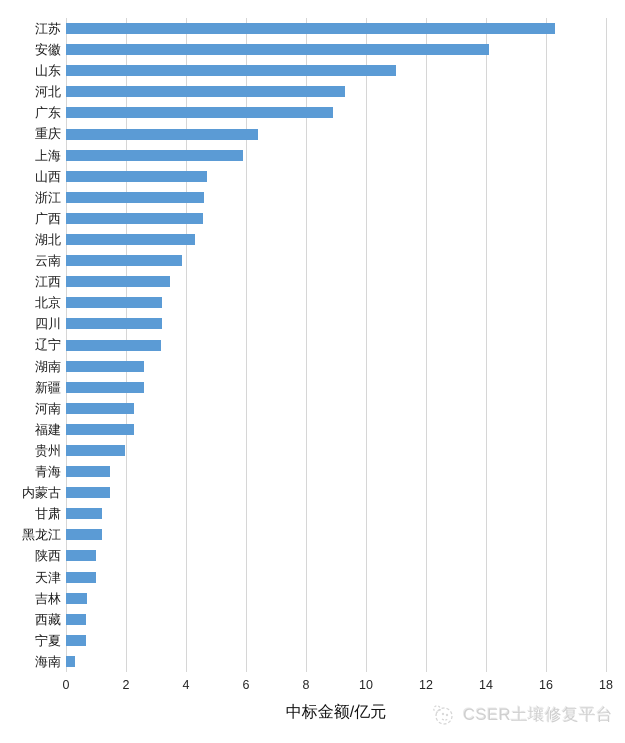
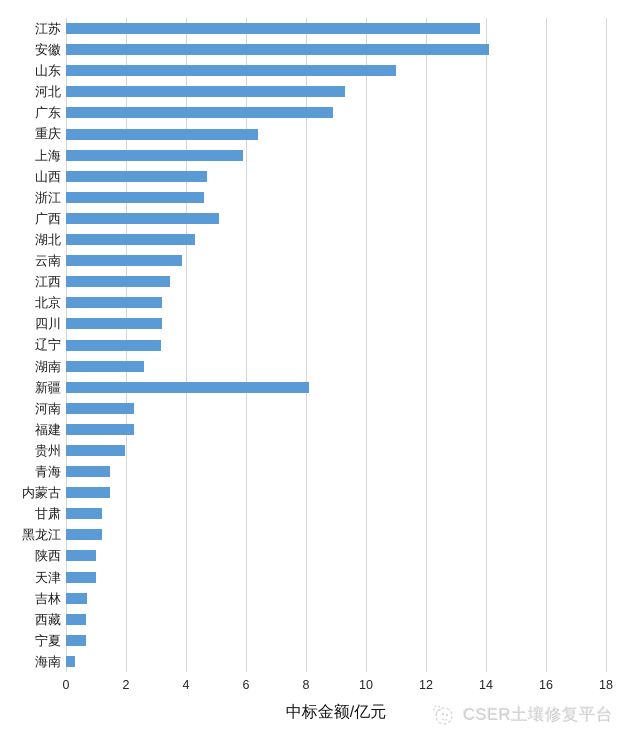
江苏: 16.3 -> 13.8
广西: 4.5 -> 5.1
新疆: 2.6 -> 8.1
